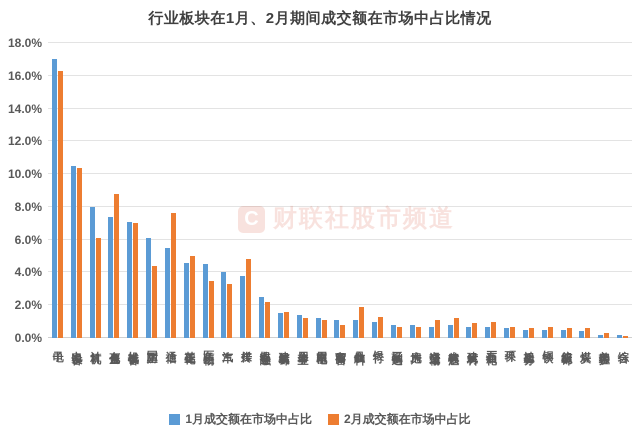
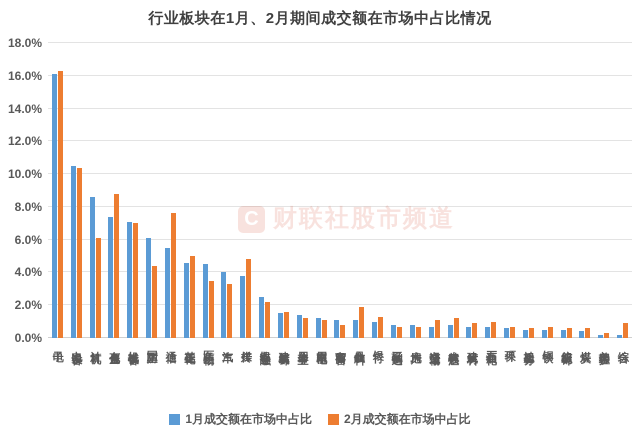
1月成交额在市场中占比/电子: 17.0% -> 16.1%
1月成交额在市场中占比/计算机: 8.0% -> 8.6%
2月成交额在市场中占比/综合: 0.1% -> 0.9%
